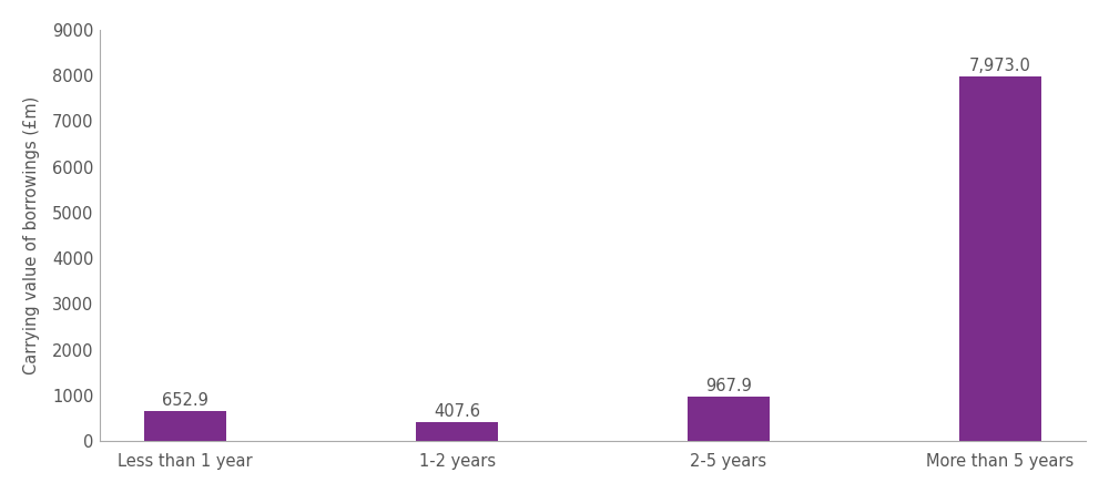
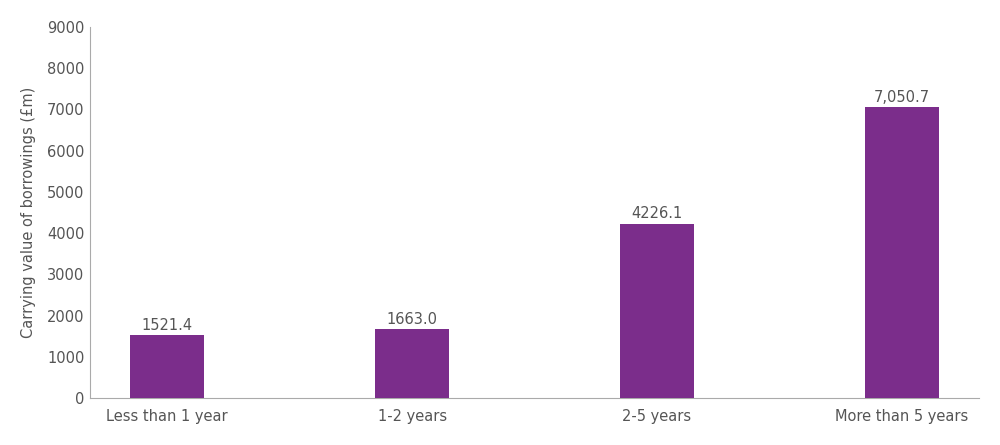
Less than 1 year: 652.9 -> 1521.4
1-2 years: 407.6 -> 1663.0
2-5 years: 967.9 -> 4226.1
More than 5 years: 7,973.0 -> 7,050.7
